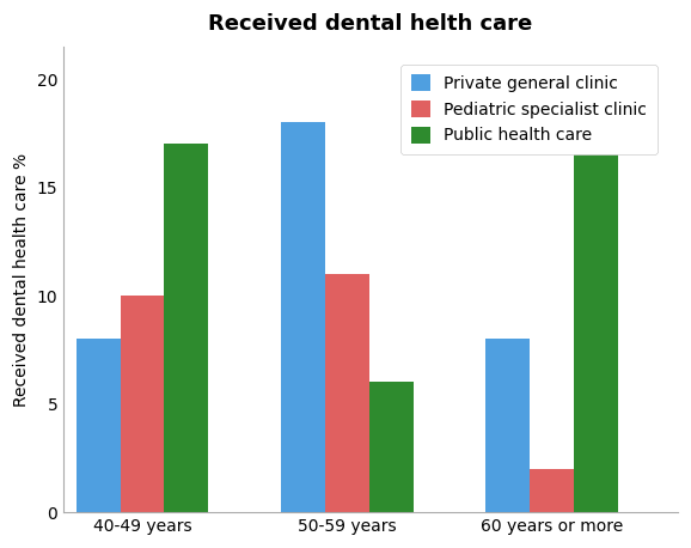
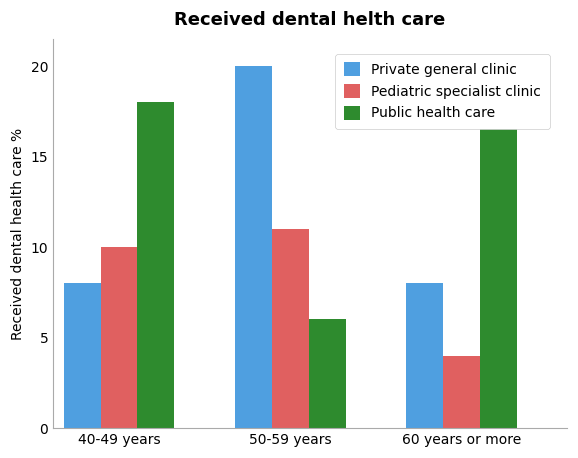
Public health care/40-49 years: 17 -> 18
Private general clinic/50-59 years: 18 -> 20
Pediatric specialist clinic/60 years or more: 2 -> 4
